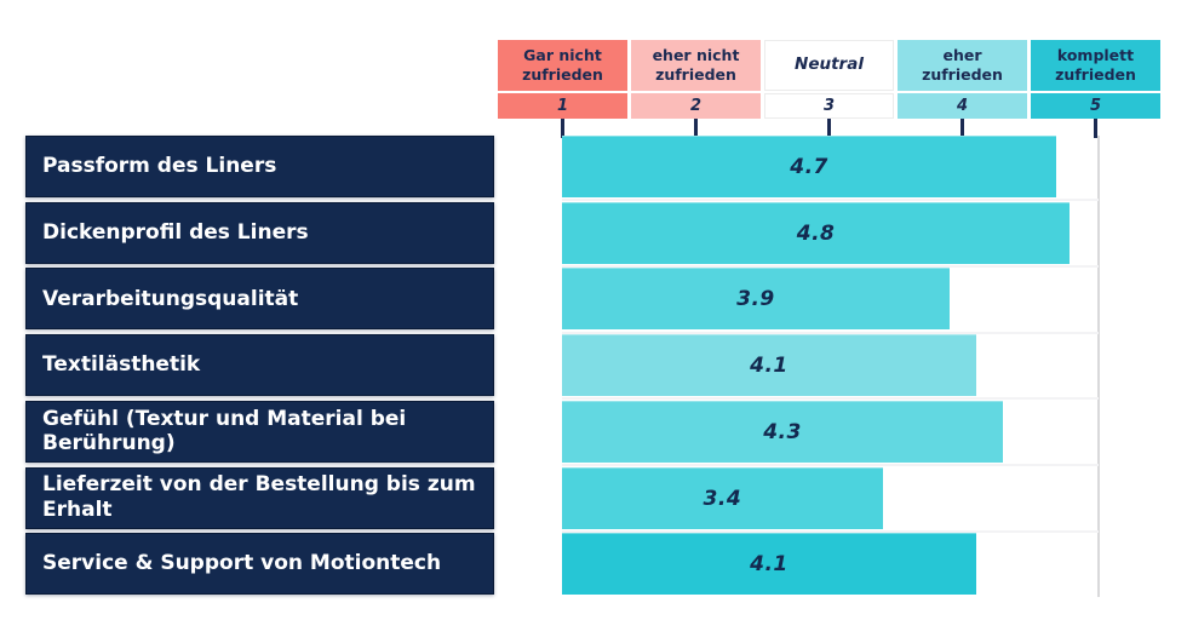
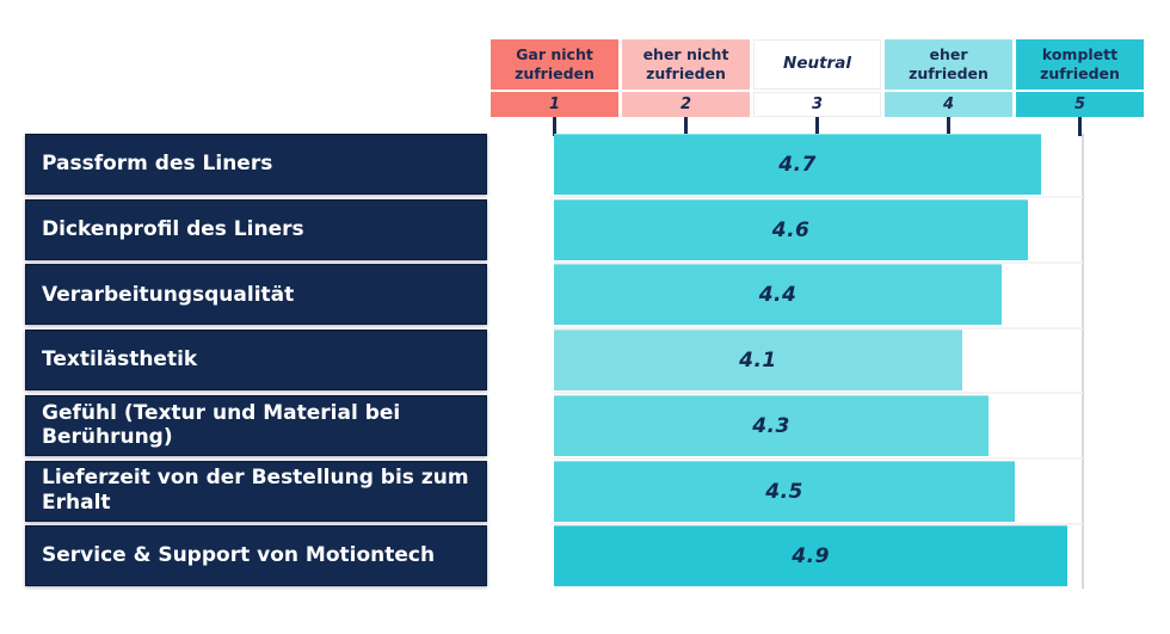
Dickenprofil des Liners: 4.8 -> 4.6
Verarbeitungsqualität: 3.9 -> 4.4
Lieferzeit von der Bestellung bis zum Erhalt: 3.4 -> 4.5
Service & Support von Motiontech: 4.1 -> 4.9
